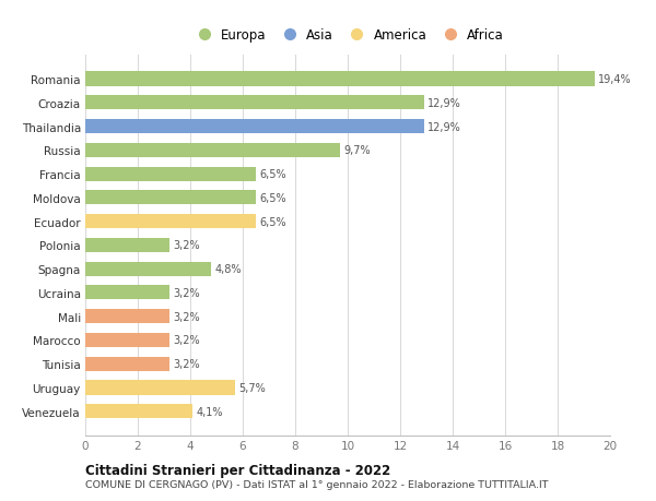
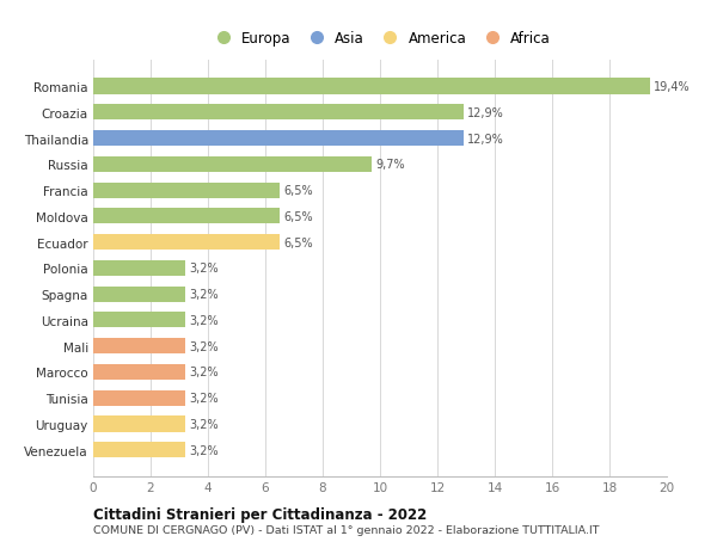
Spagna: 4,8% -> 3,2%
Uruguay: 5,7% -> 3,2%
Venezuela: 4,1% -> 3,2%
